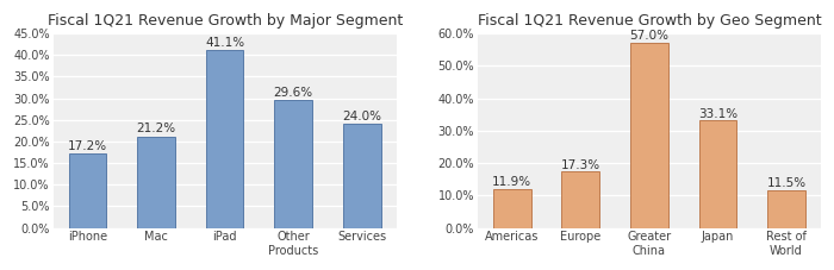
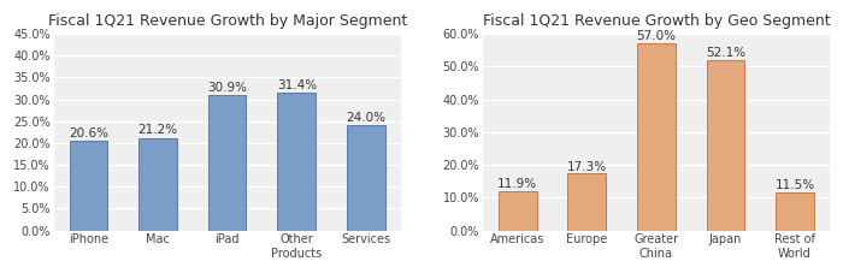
Fiscal 1Q21 Revenue Growth by Major Segment/iPhone: 17.2% -> 20.6%
Fiscal 1Q21 Revenue Growth by Major Segment/iPad: 41.1% -> 30.9%
Fiscal 1Q21 Revenue Growth by Major Segment/Other Products: 29.6% -> 31.4%
Fiscal 1Q21 Revenue Growth by Geo Segment/Japan: 33.1% -> 52.1%
